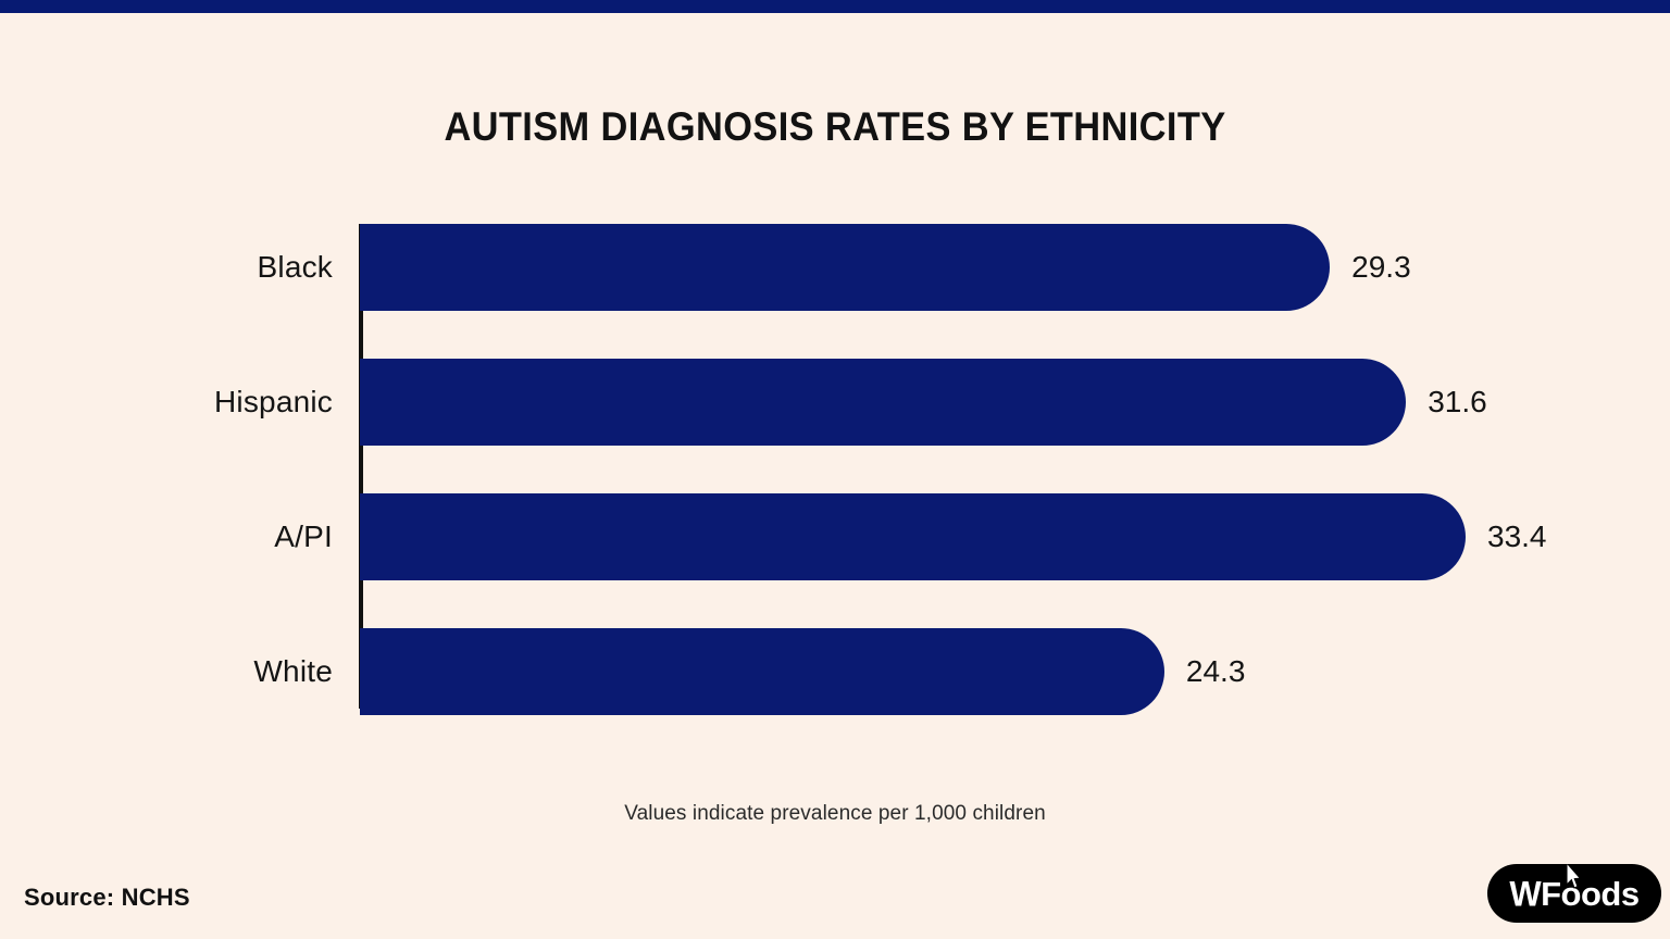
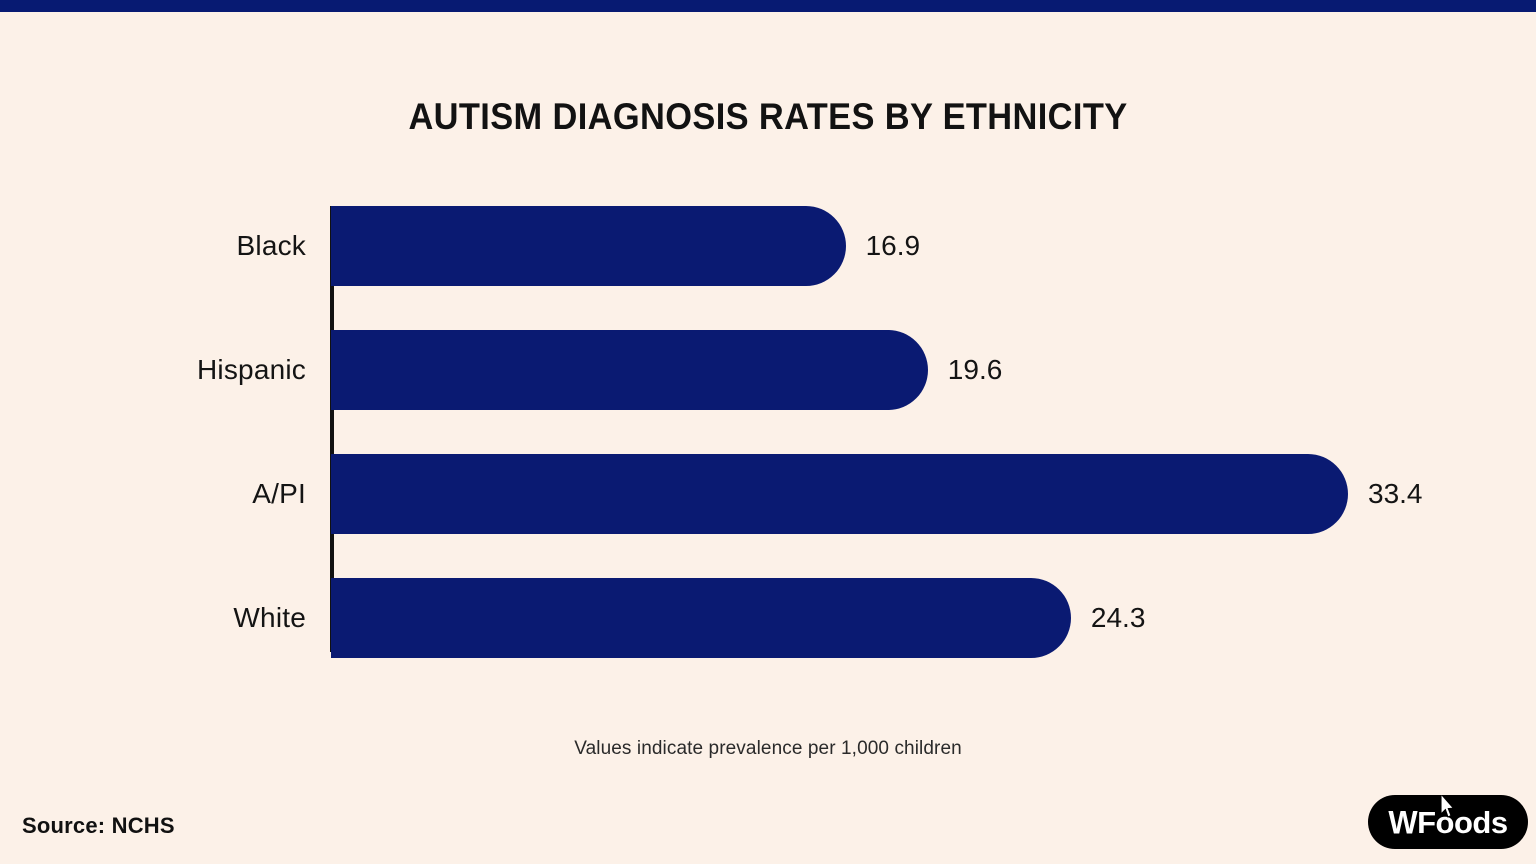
Black: 29.3 -> 16.9
Hispanic: 31.6 -> 19.6
